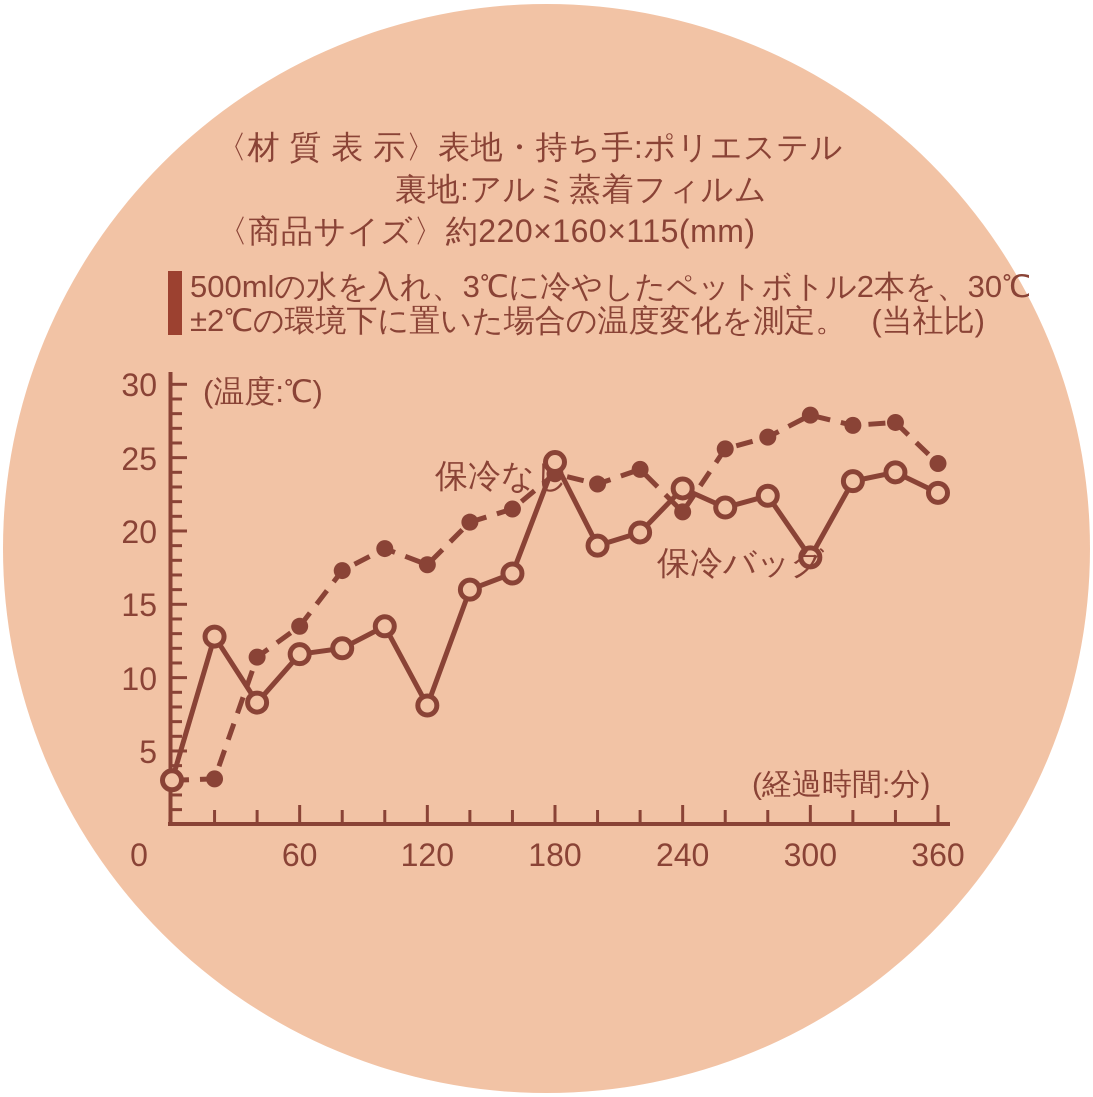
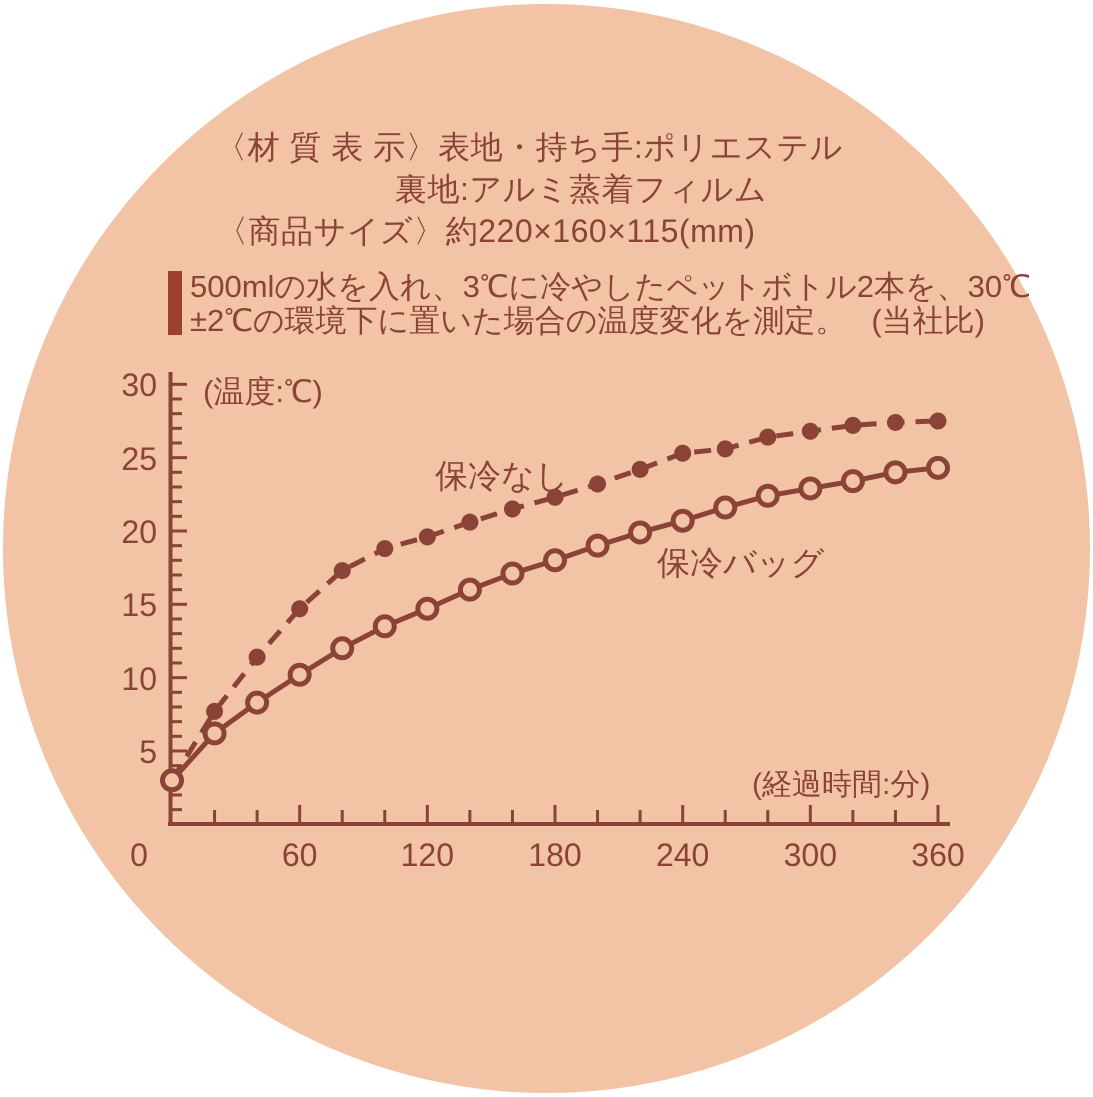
保冷なし/20: 3.1 -> 7.7
保冷バッグ/20: 12.8 -> 6.2
保冷なし/60: 13.5 -> 14.7
保冷バッグ/60: 11.6 -> 10.2
保冷なし/120: 17.7 -> 19.6
保冷バッグ/120: 8.1 -> 14.7
保冷なし/180: 23.9 -> 22.3
保冷バッグ/180: 24.7 -> 18.0
保冷なし/240: 21.3 -> 25.3
保冷バッグ/240: 22.9 -> 20.7
保冷なし/300: 27.9 -> 26.8
保冷バッグ/300: 18.2 -> 22.9
保冷なし/360: 24.6 -> 27.5
保冷バッグ/360: 22.6 -> 24.3
